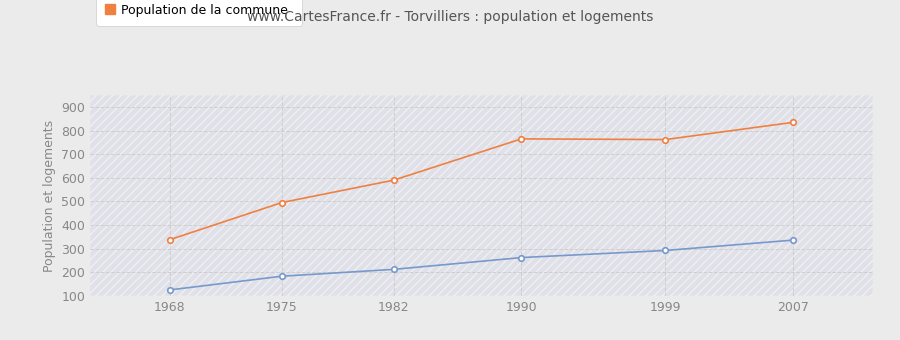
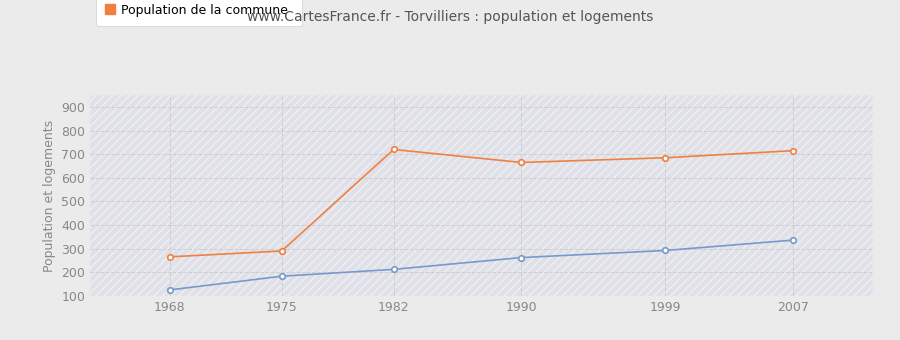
Population de la commune/1968: 338 -> 265
Population de la commune/1975: 495 -> 290
Population de la commune/1982: 590 -> 720
Population de la commune/1990: 765 -> 665
Population de la commune/1999: 762 -> 685
Population de la commune/2007: 835 -> 715
